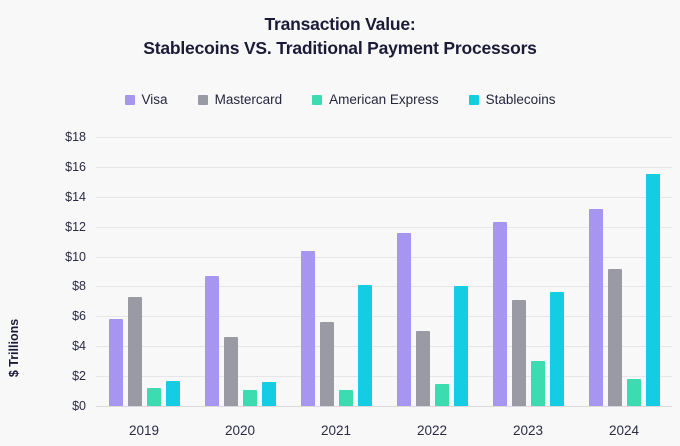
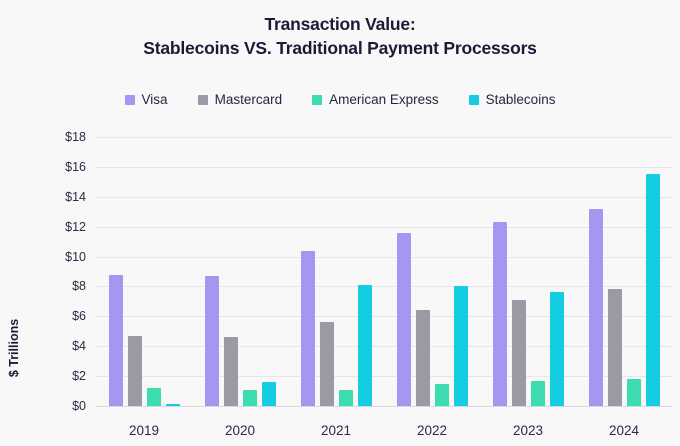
Visa/2019: $5.8 -> $8.8
Mastercard/2019: $7.3 -> $4.7
Stablecoins/2019: $1.7 -> $0.1
Mastercard/2022: $5.0 -> $6.4
American Express/2023: $3.0 -> $1.7
Mastercard/2024: $9.2 -> $7.8
